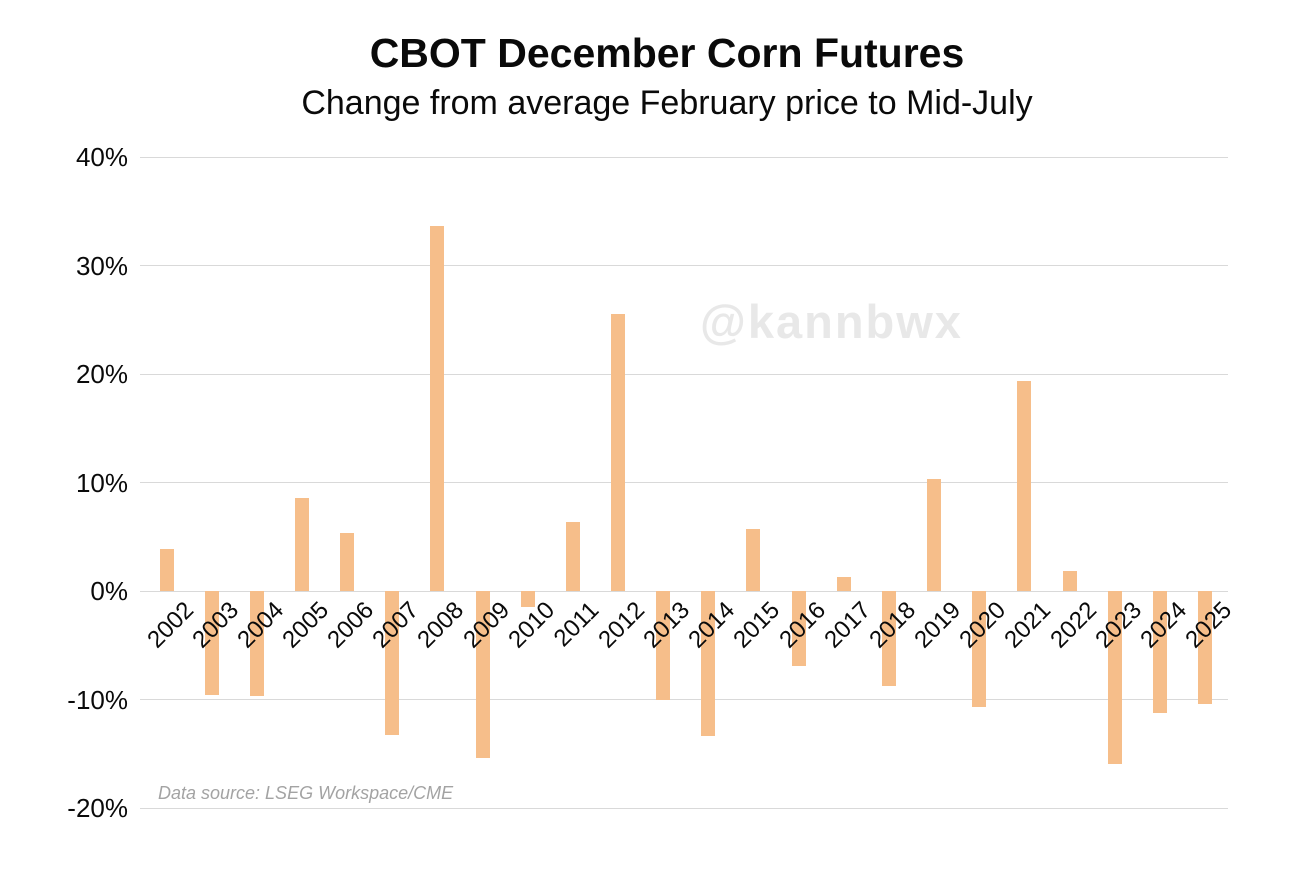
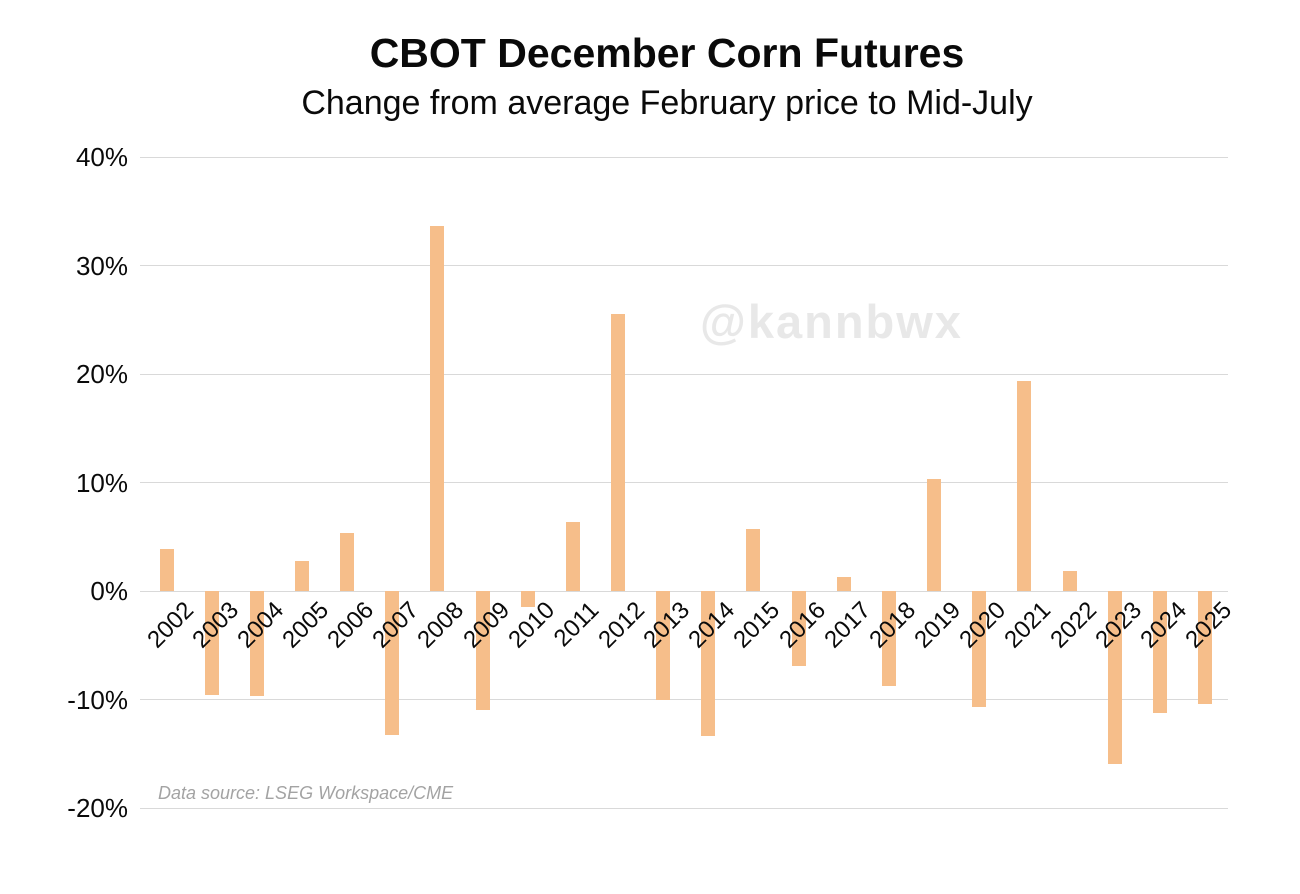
2005: 8.6% -> 2.8%
2009: -15.4% -> -11.0%
